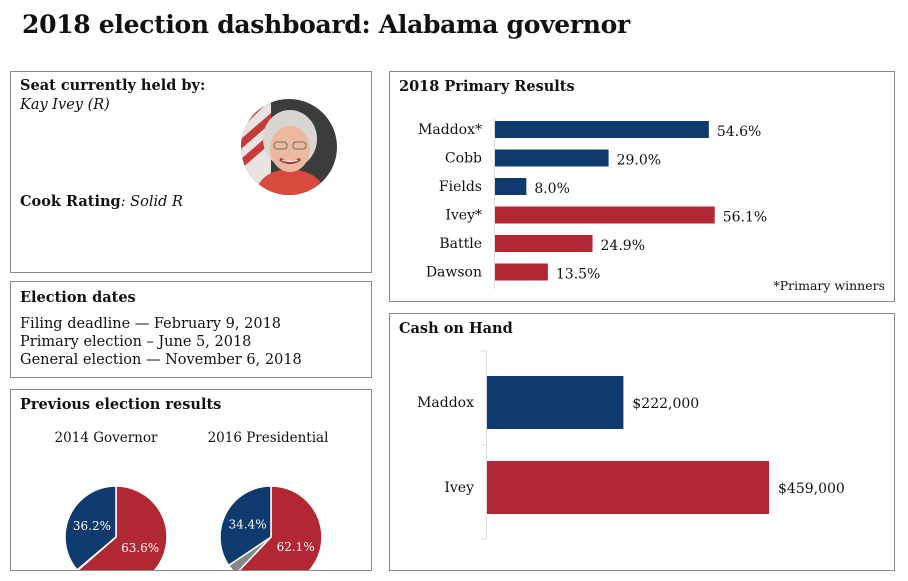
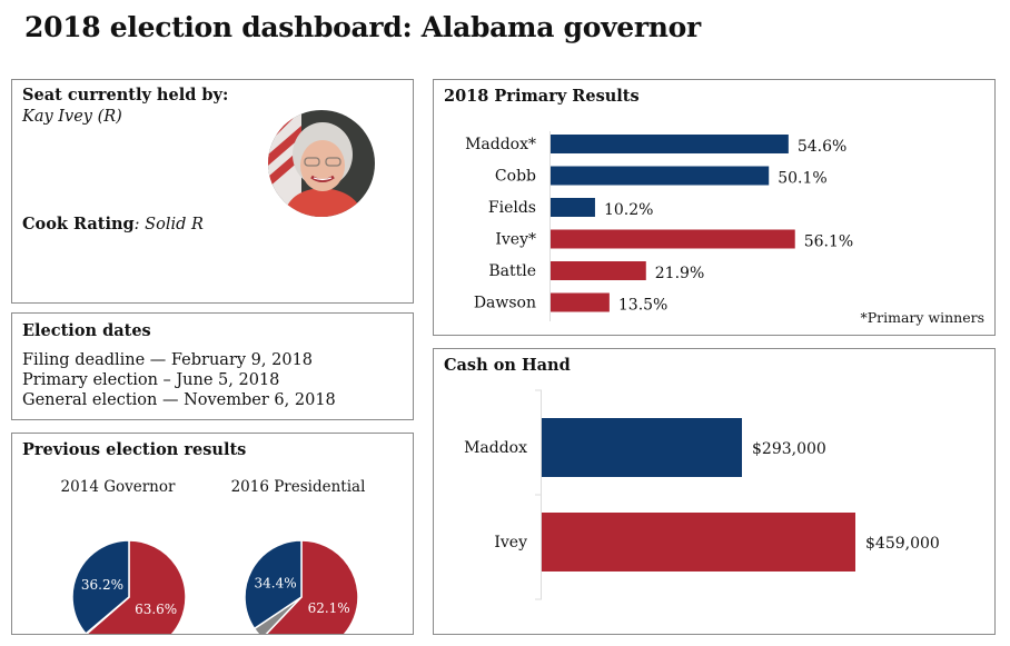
2018 Primary Results/Cobb: 29.0% -> 50.1%
2018 Primary Results/Fields: 8.0% -> 10.2%
2018 Primary Results/Battle: 24.9% -> 21.9%
Cash on Hand/Maddox: $222,000 -> $293,000
